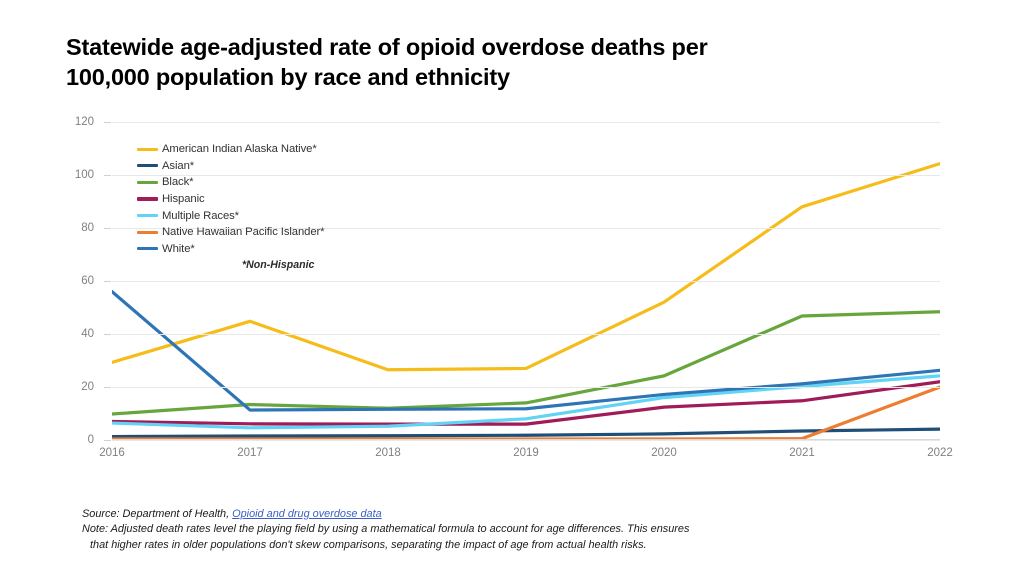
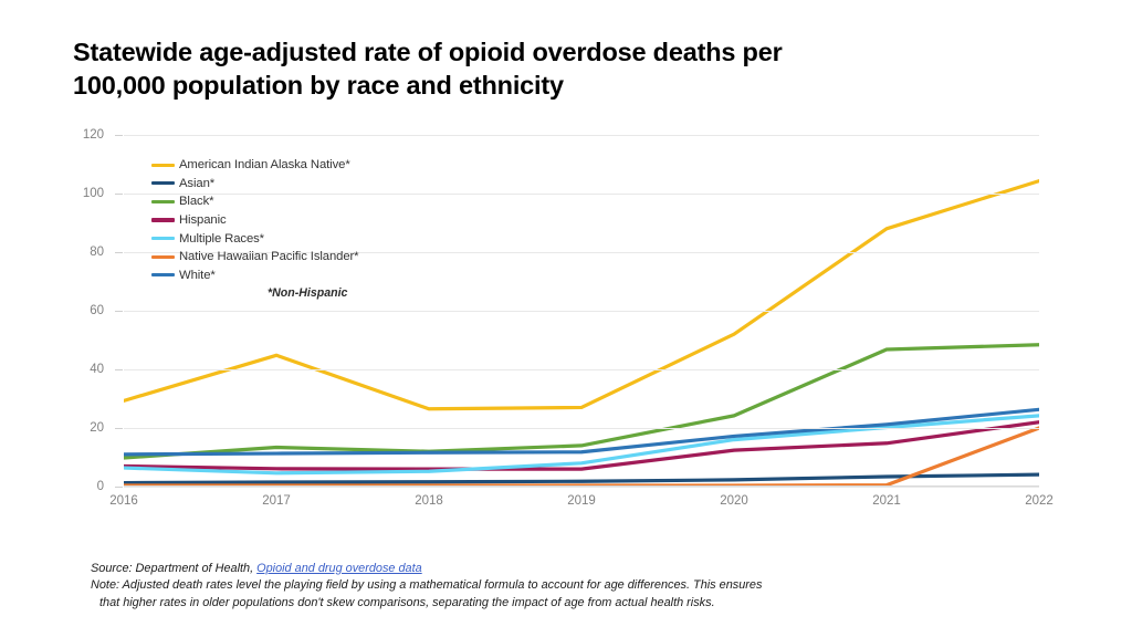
White*/2016: 56 -> 11
